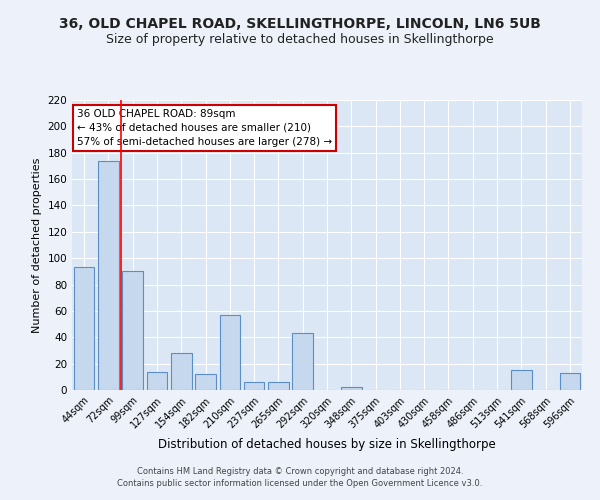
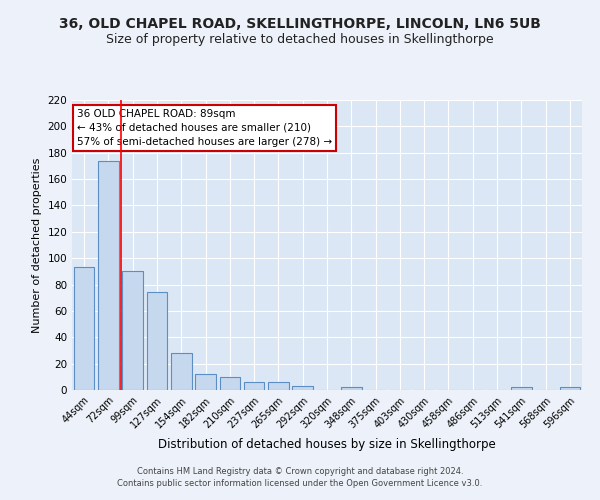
127sqm: 14 -> 74
210sqm: 57 -> 10
292sqm: 43 -> 3
541sqm: 15 -> 2
596sqm: 13 -> 2
